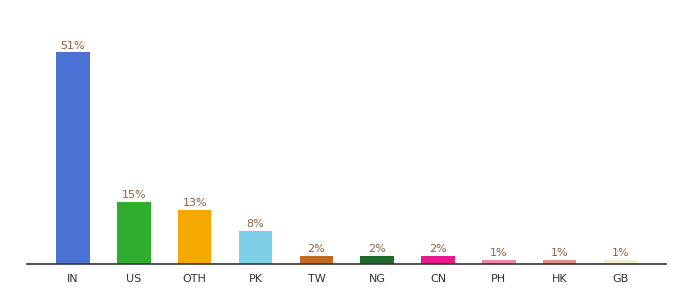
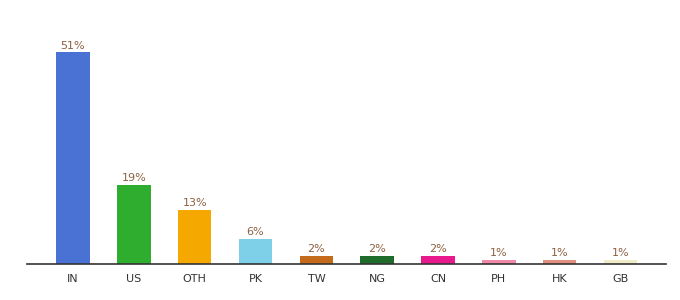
US: 15% -> 19%
PK: 8% -> 6%
